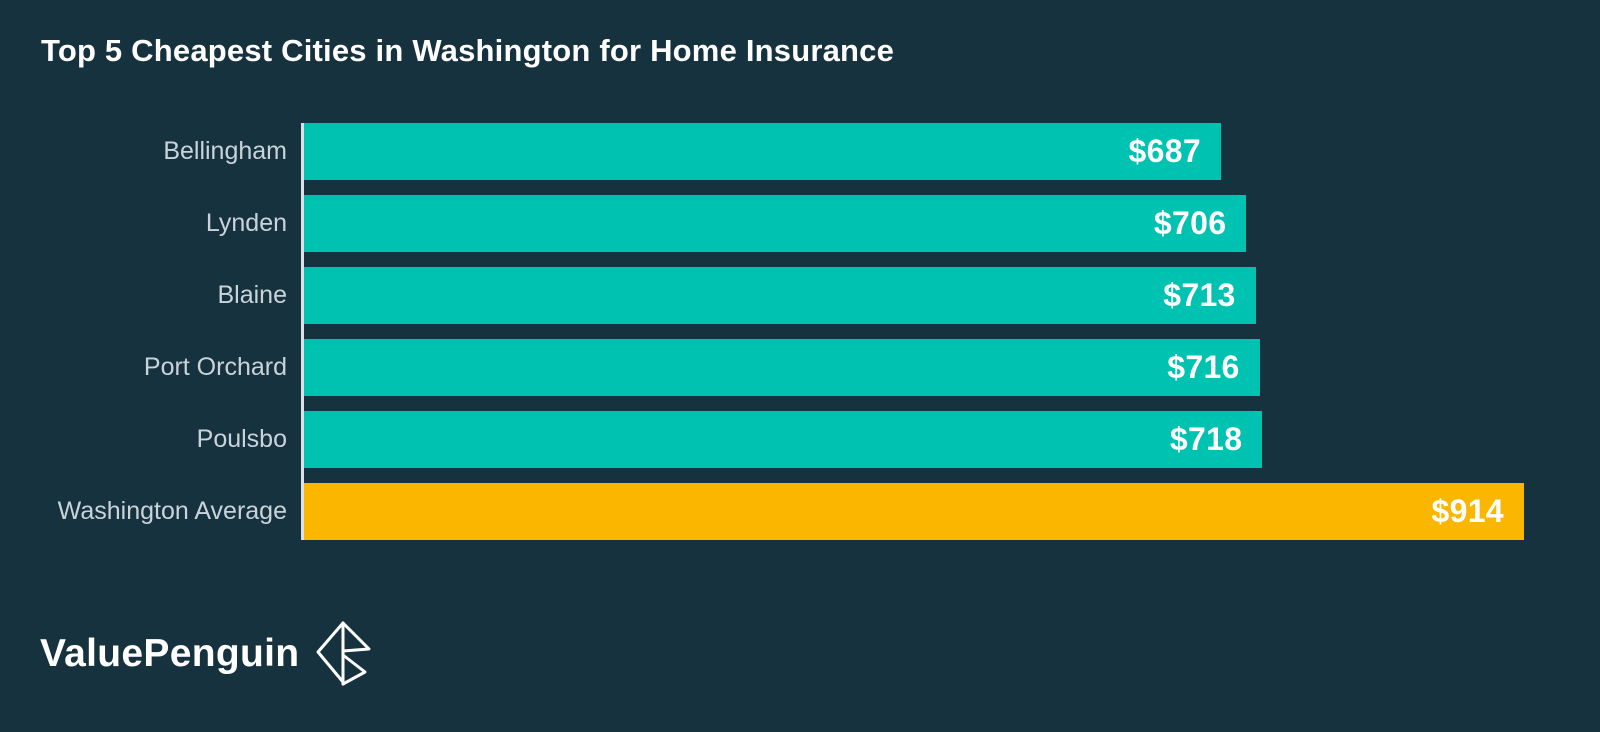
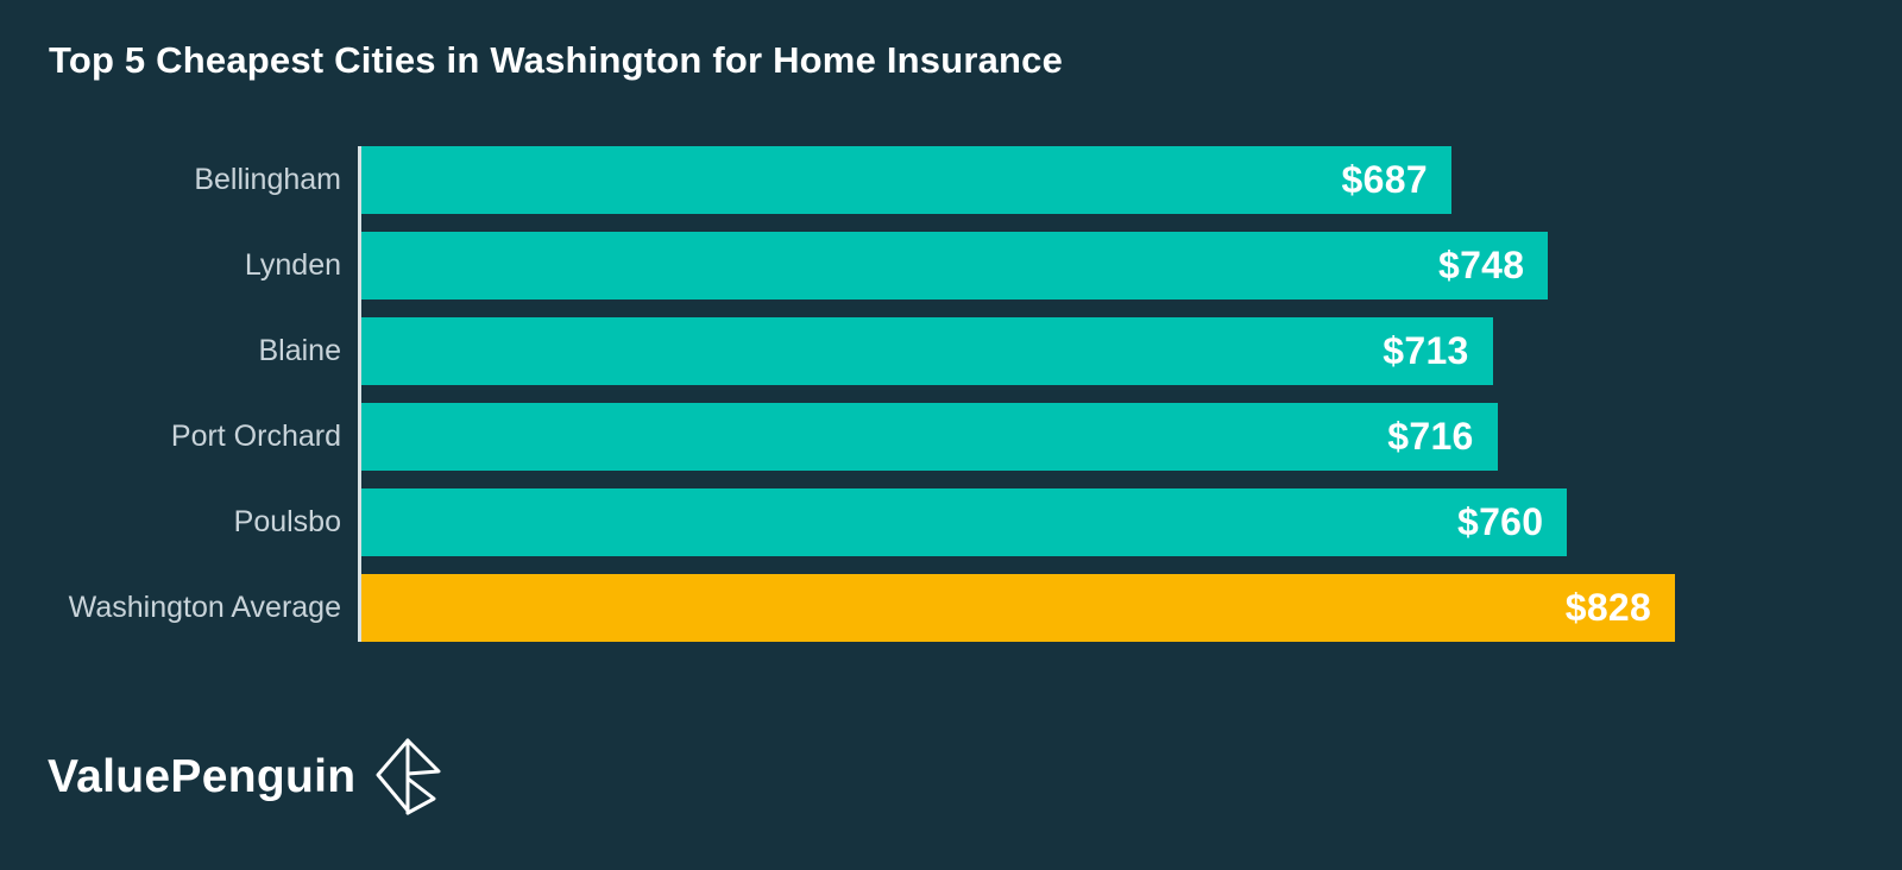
Lynden: $706 -> $748
Poulsbo: $718 -> $760
Washington Average: $914 -> $828
